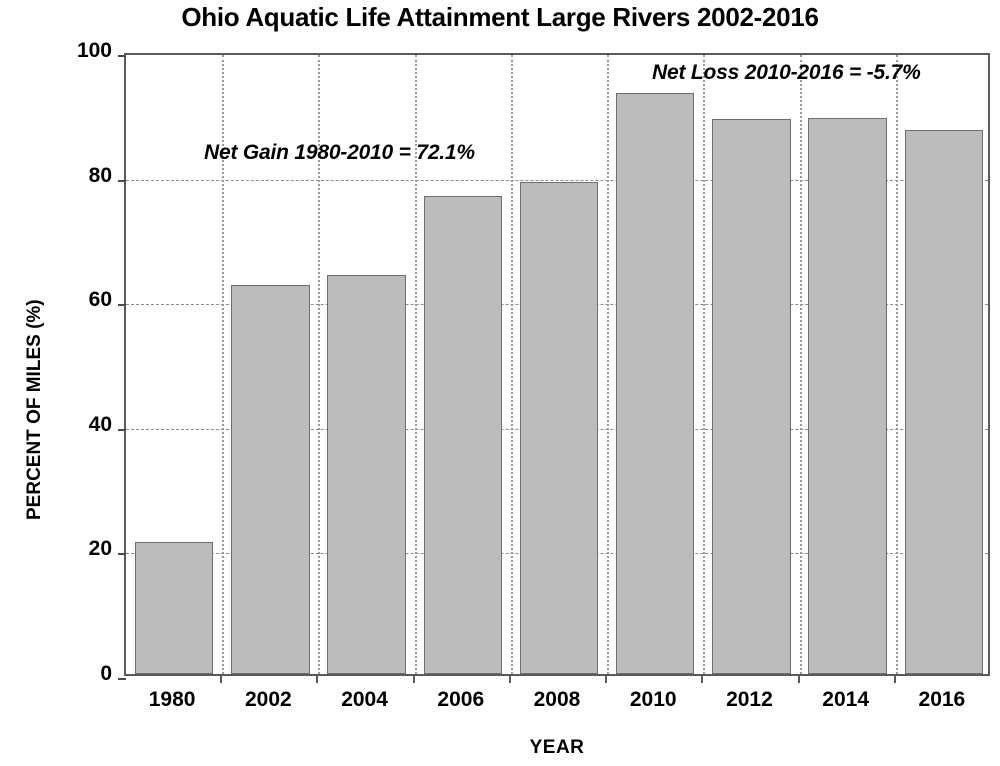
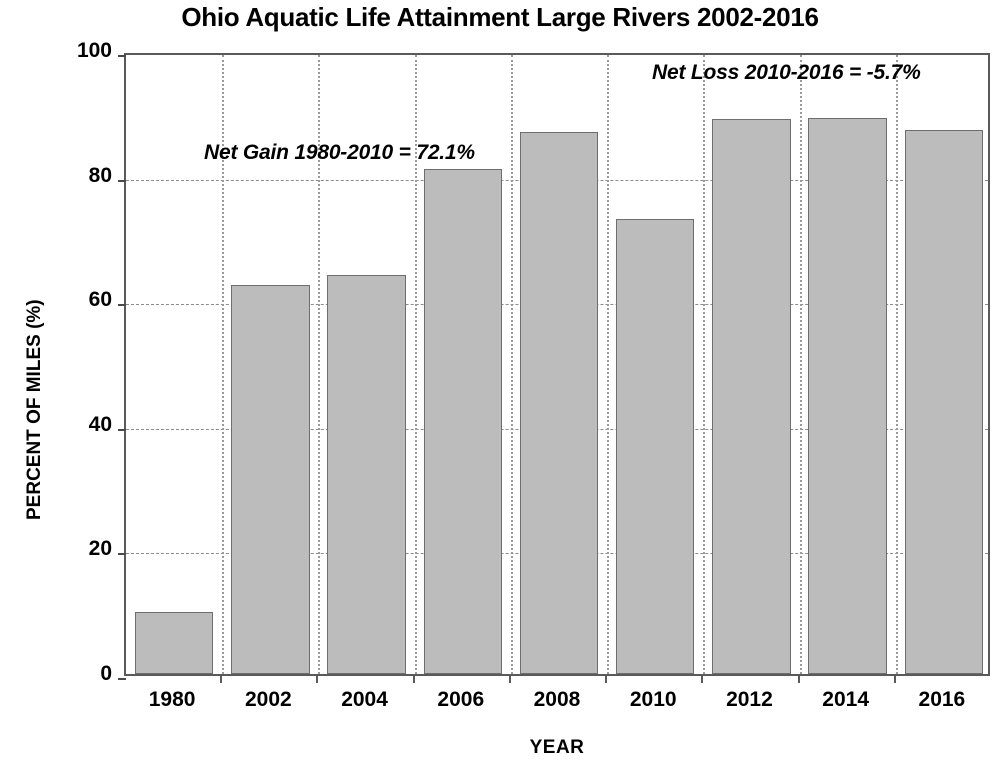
1980: 21 -> 10
2006: 77 -> 81
2008: 79 -> 87
2010: 93 -> 73
